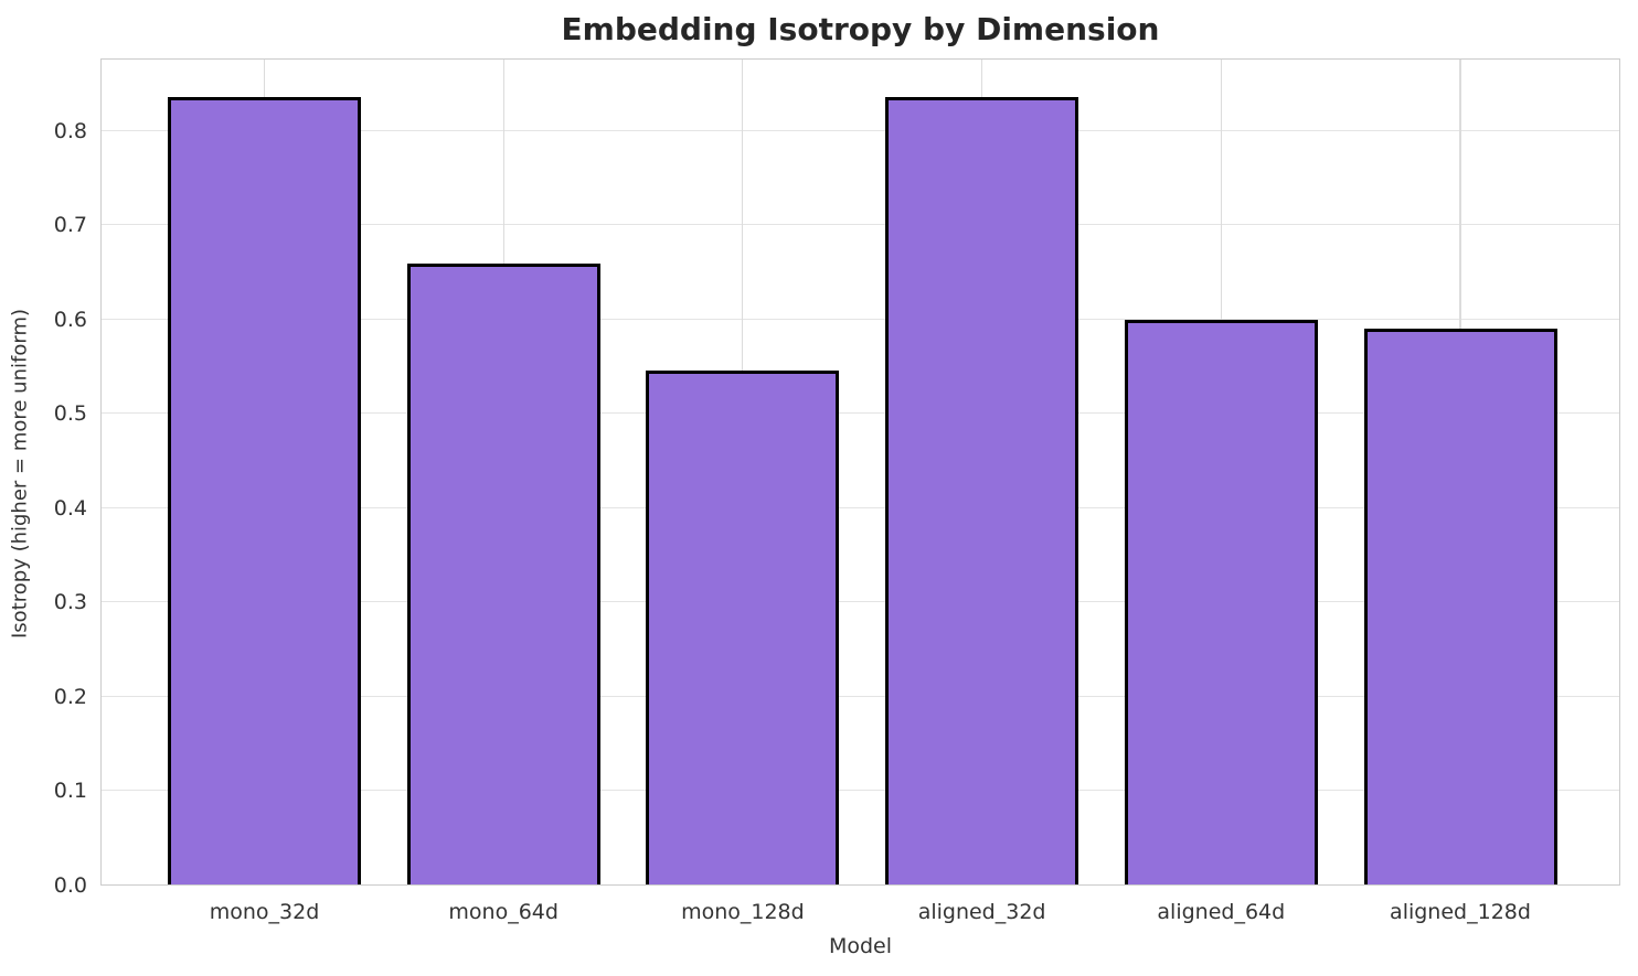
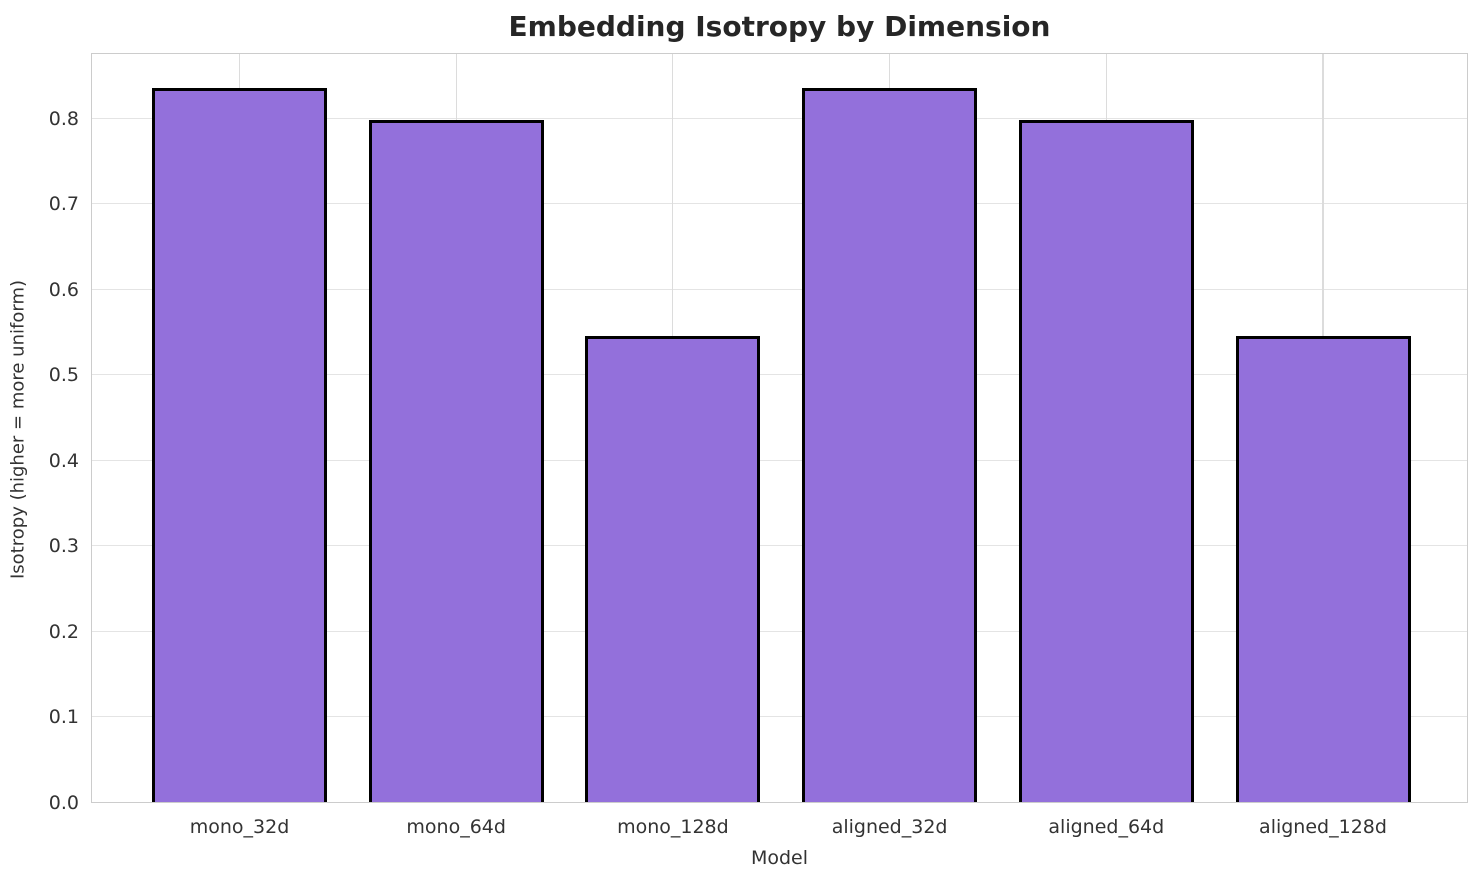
mono_64d: 0.66 -> 0.80
aligned_64d: 0.60 -> 0.80
aligned_128d: 0.59 -> 0.55
